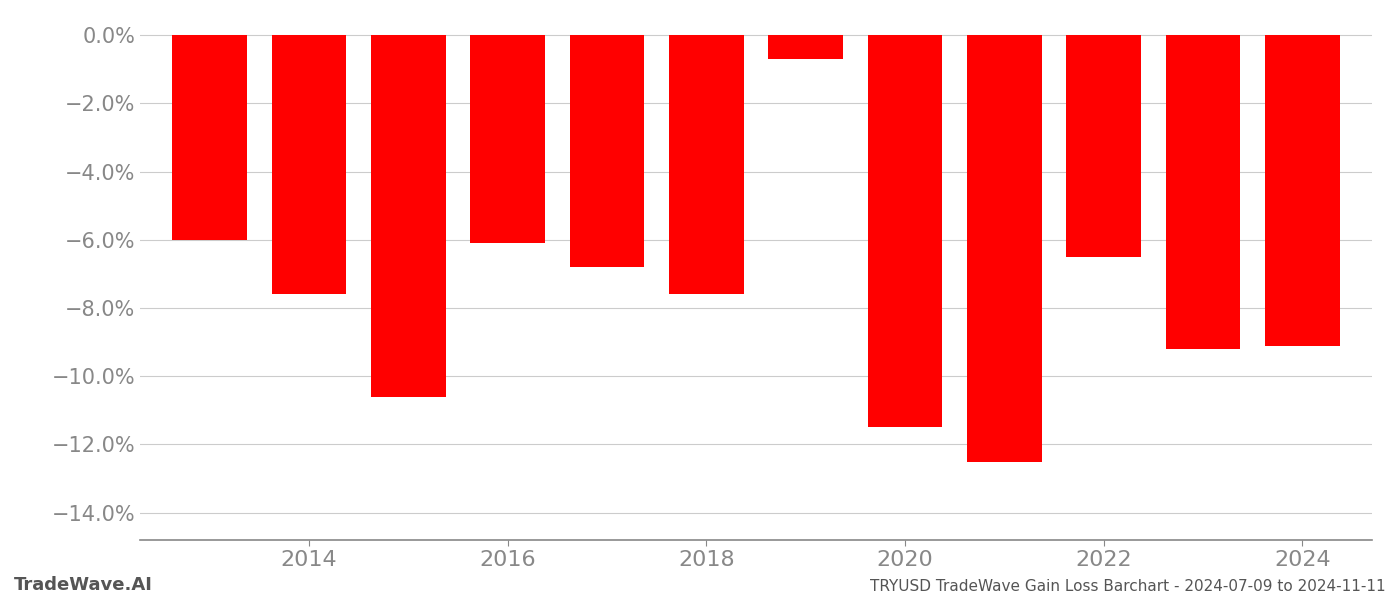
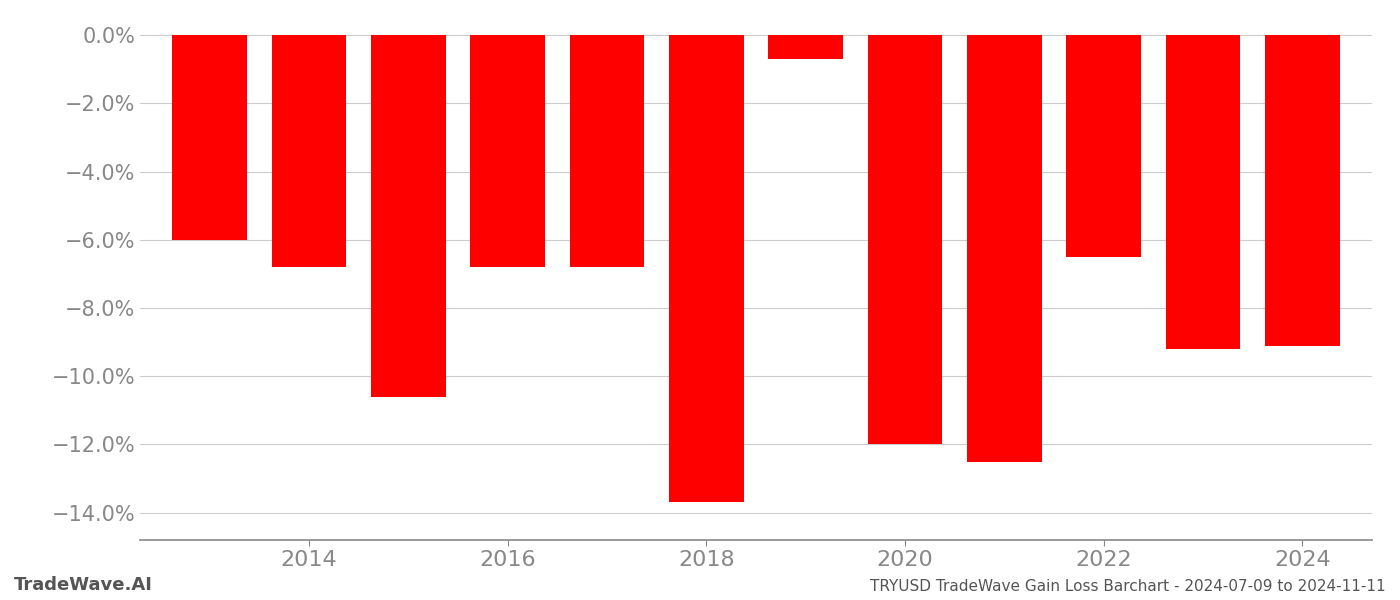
2014: -7.6% -> -6.8%
2016: -6.1% -> -6.8%
2018: -7.6% -> -13.7%
2020: -11.5% -> -12.0%
